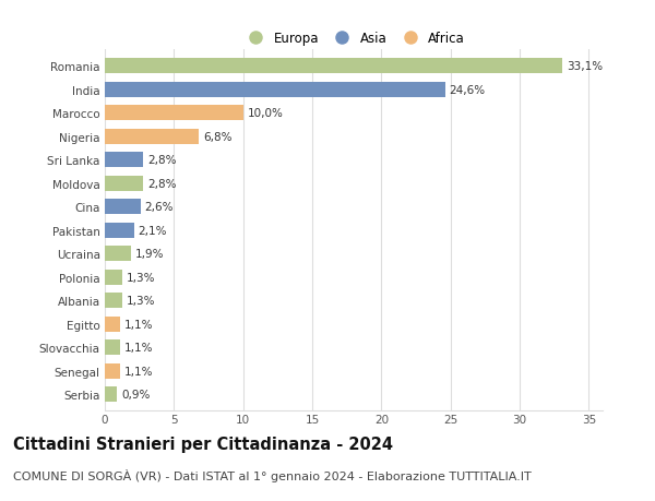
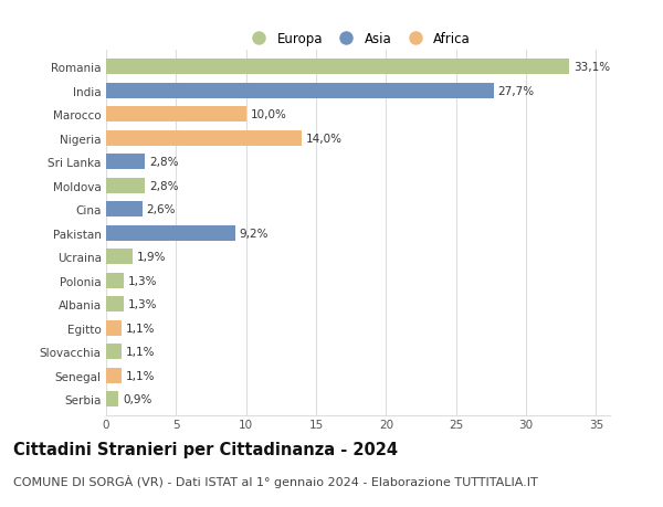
India: 24,6% -> 27,7%
Nigeria: 6,8% -> 14,0%
Pakistan: 2,1% -> 9,2%
